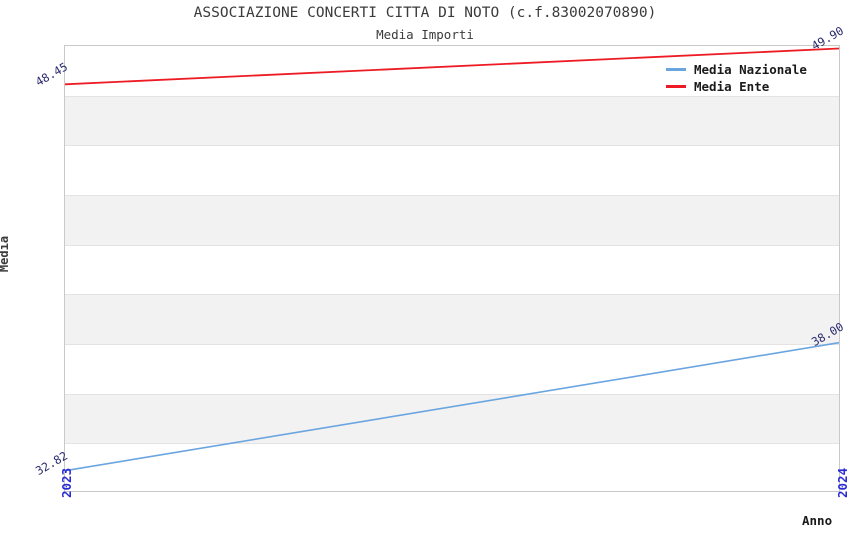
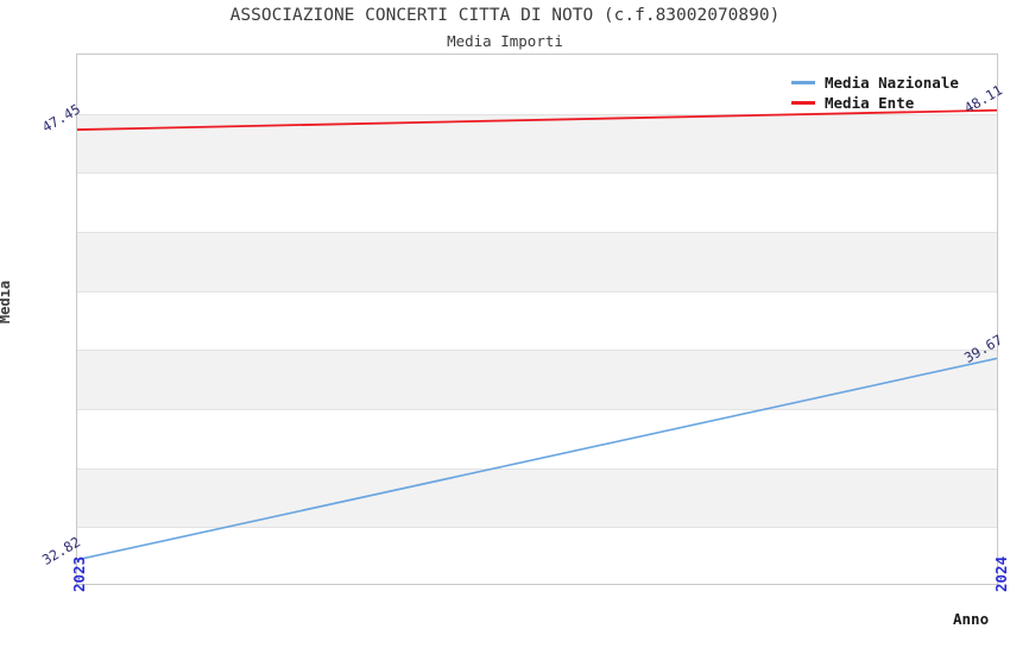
Media Ente/2023: 48.45 -> 47.45
Media Nazionale/2024: 38.00 -> 39.67
Media Ente/2024: 49.90 -> 48.11
